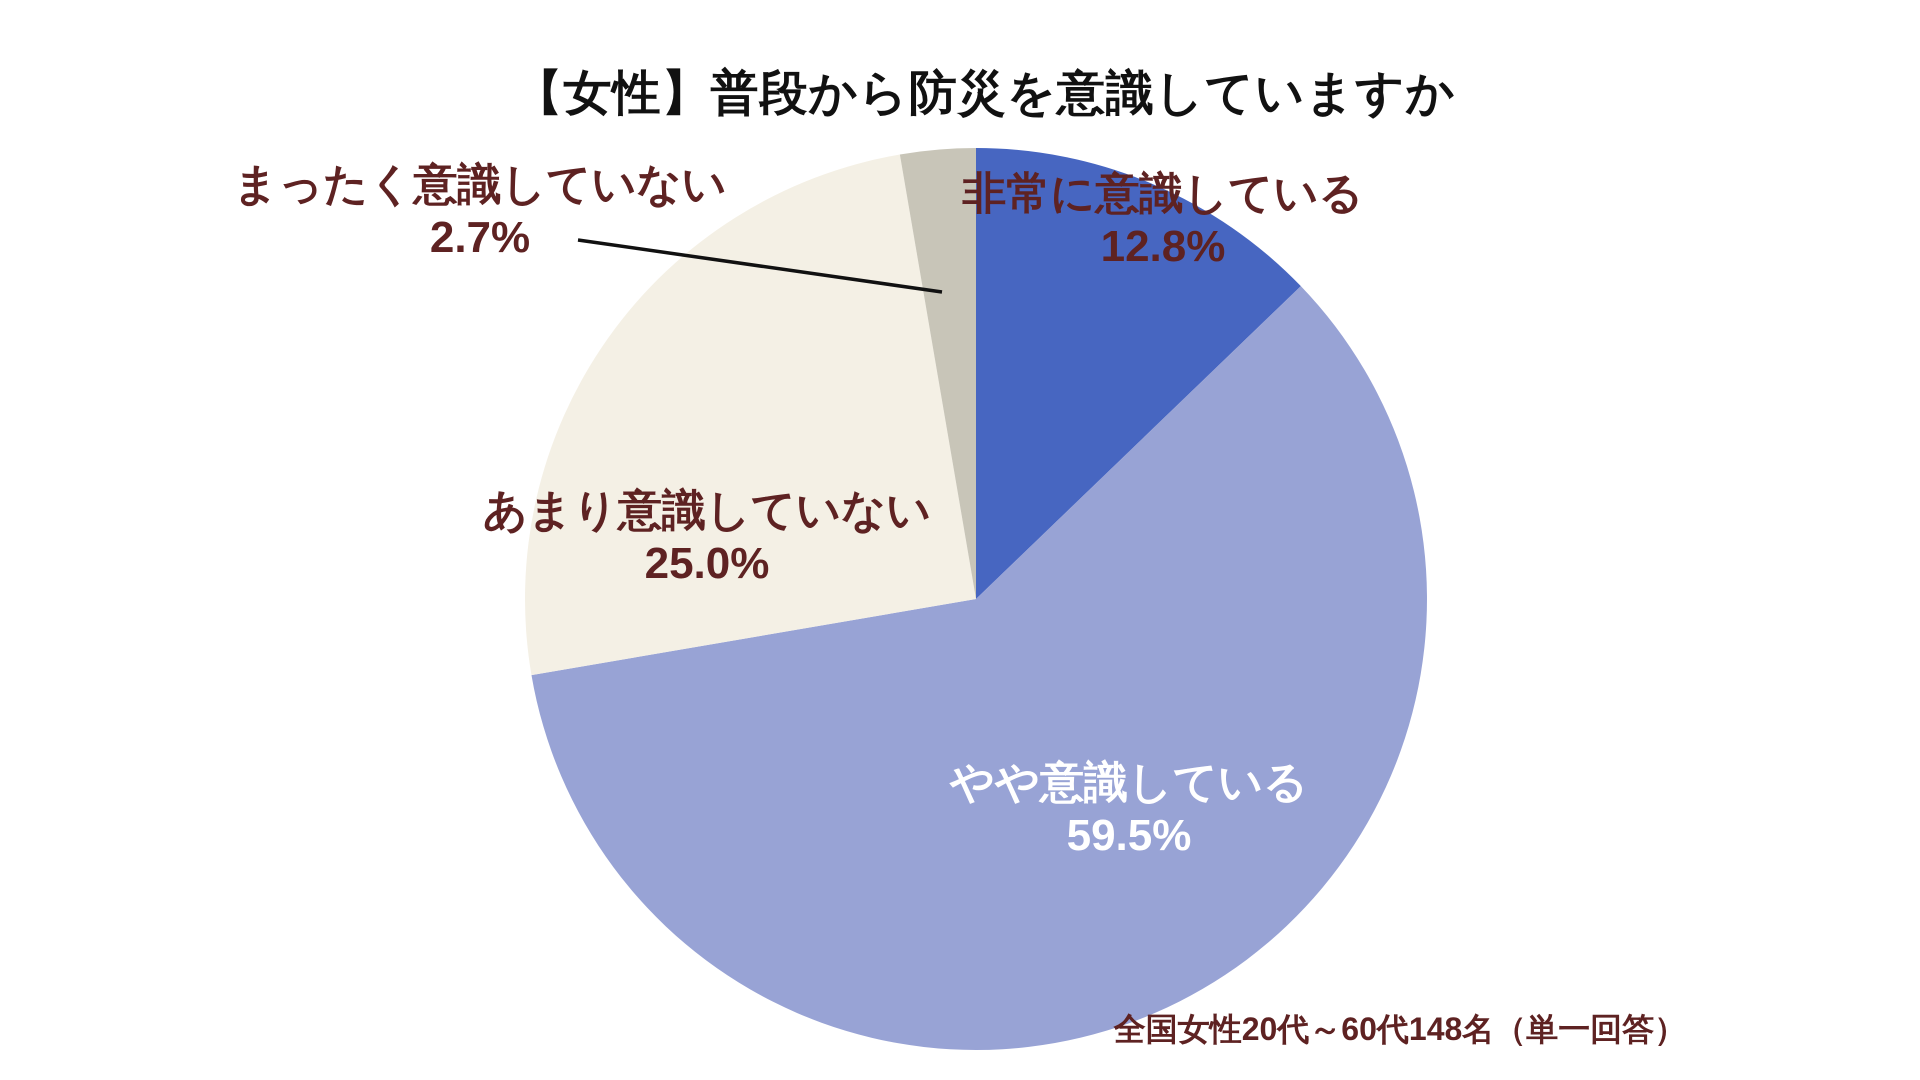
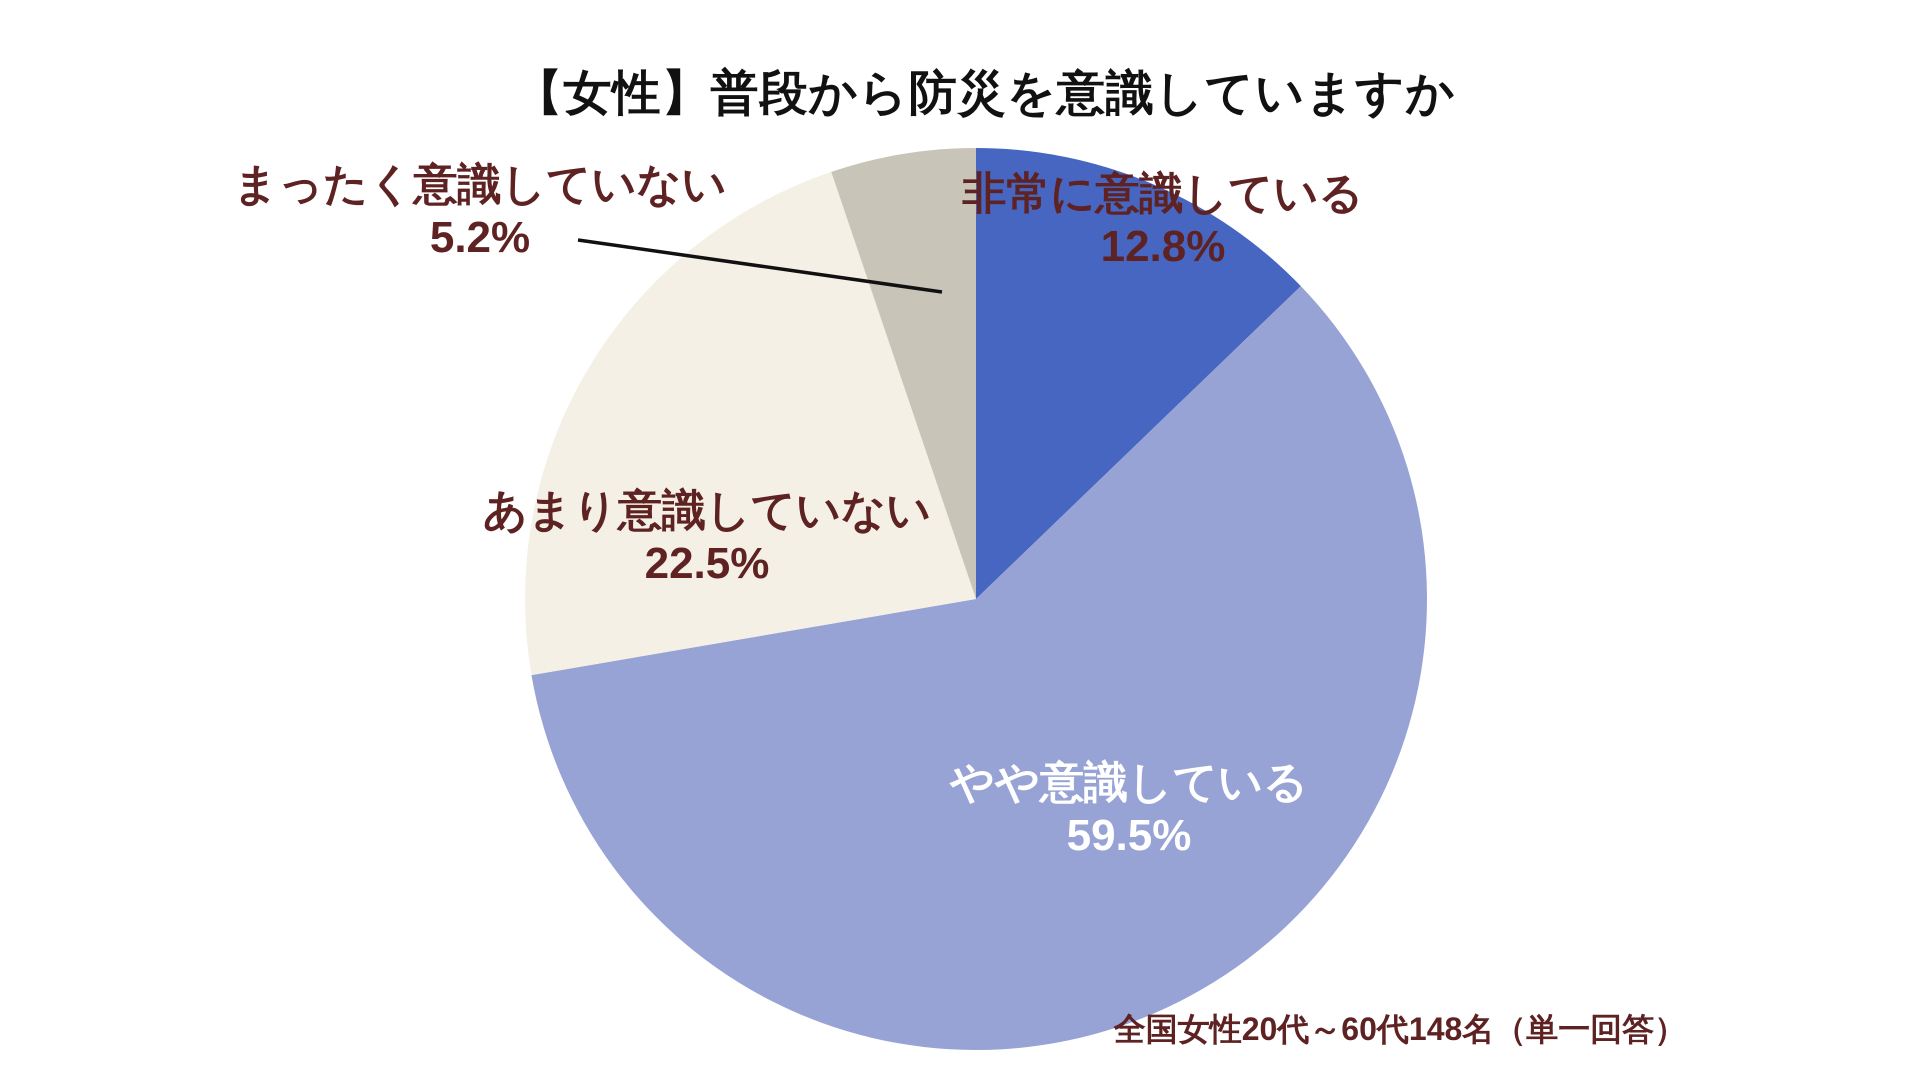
あまり意識していない: 25.0% -> 22.5%
まったく意識していない: 2.7% -> 5.2%
